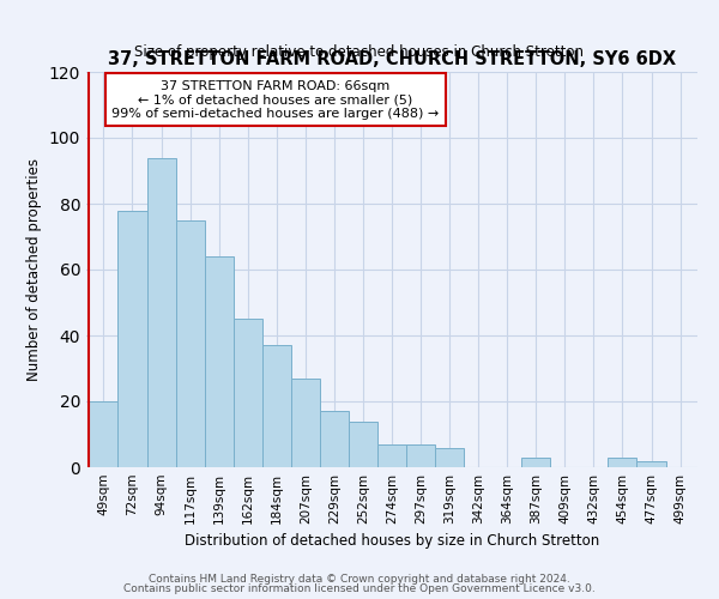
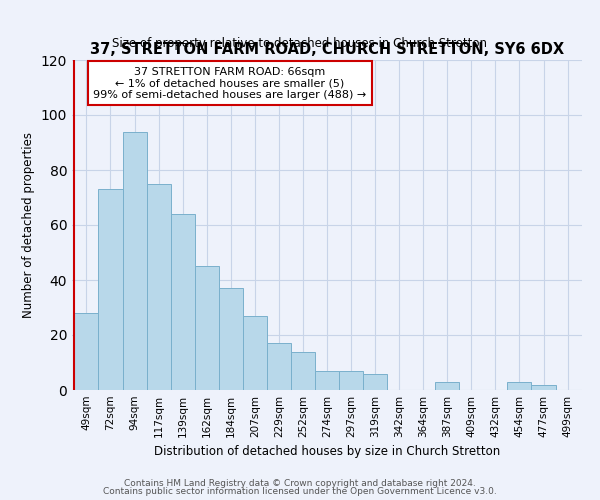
49sqm: 20 -> 28
72sqm: 78 -> 73
